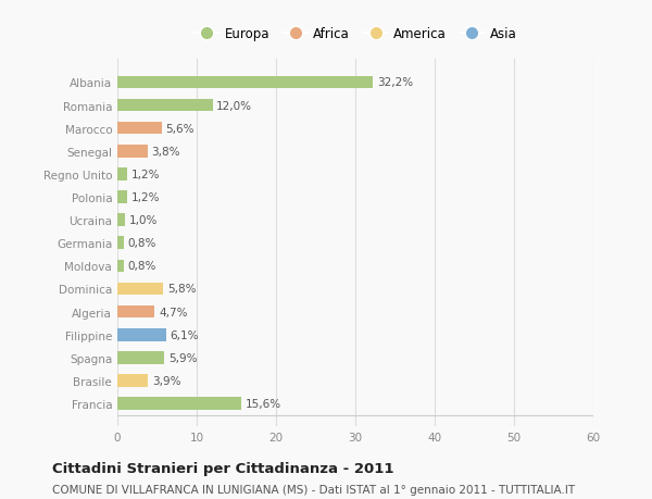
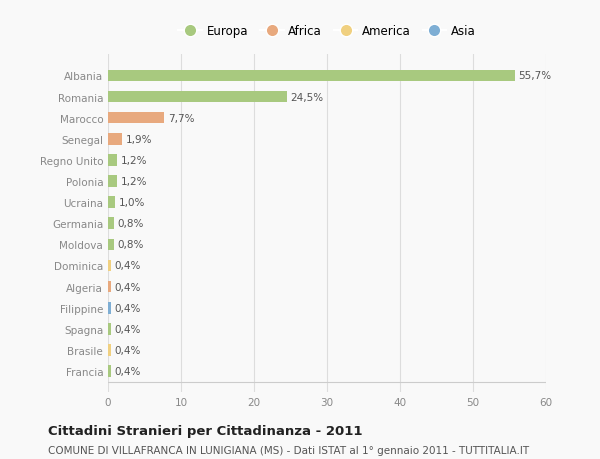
Albania: 32,2% -> 55,7%
Romania: 12,0% -> 24,5%
Marocco: 5,6% -> 7,7%
Senegal: 3,8% -> 1,9%
Dominica: 5,8% -> 0,4%
Algeria: 4,7% -> 0,4%
Filippine: 6,1% -> 0,4%
Spagna: 5,9% -> 0,4%
Brasile: 3,9% -> 0,4%
Francia: 15,6% -> 0,4%
